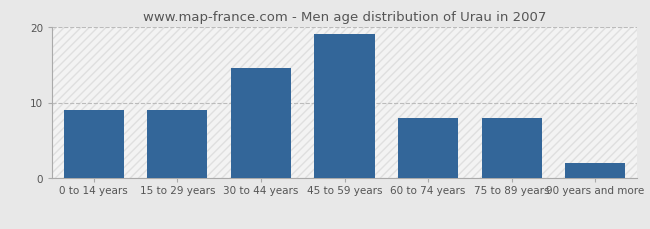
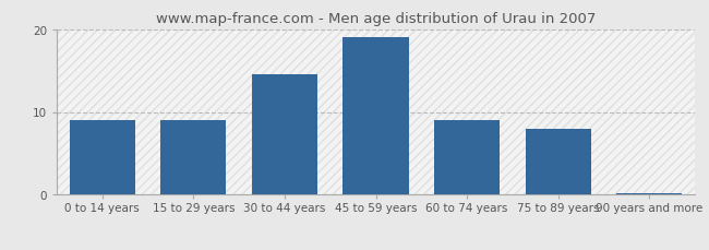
60 to 74 years: 8.0 -> 9.0
90 years and more: 2.0 -> 0.2
